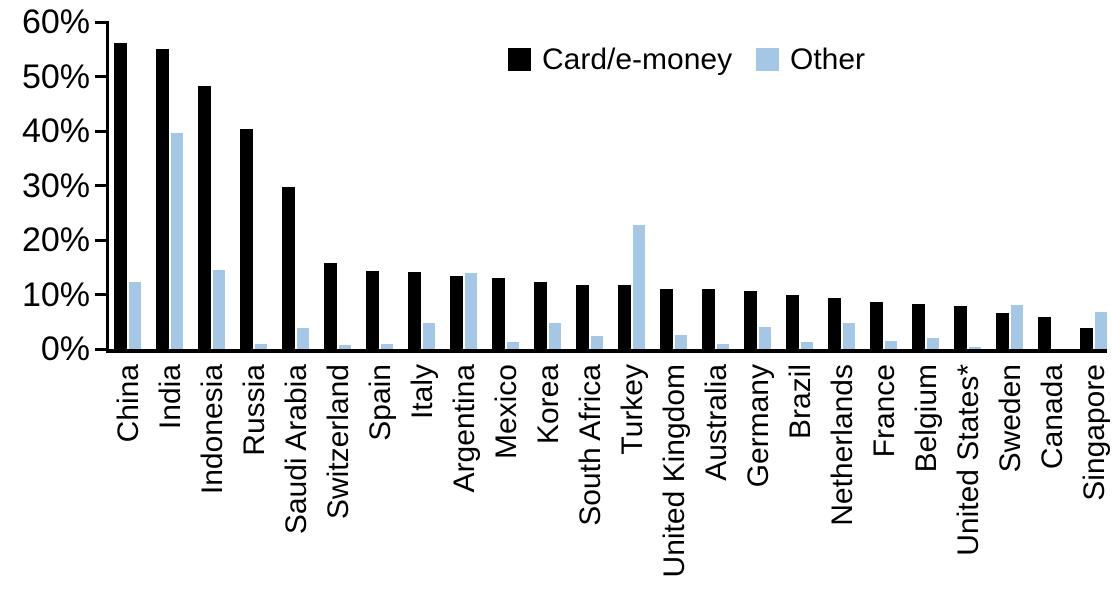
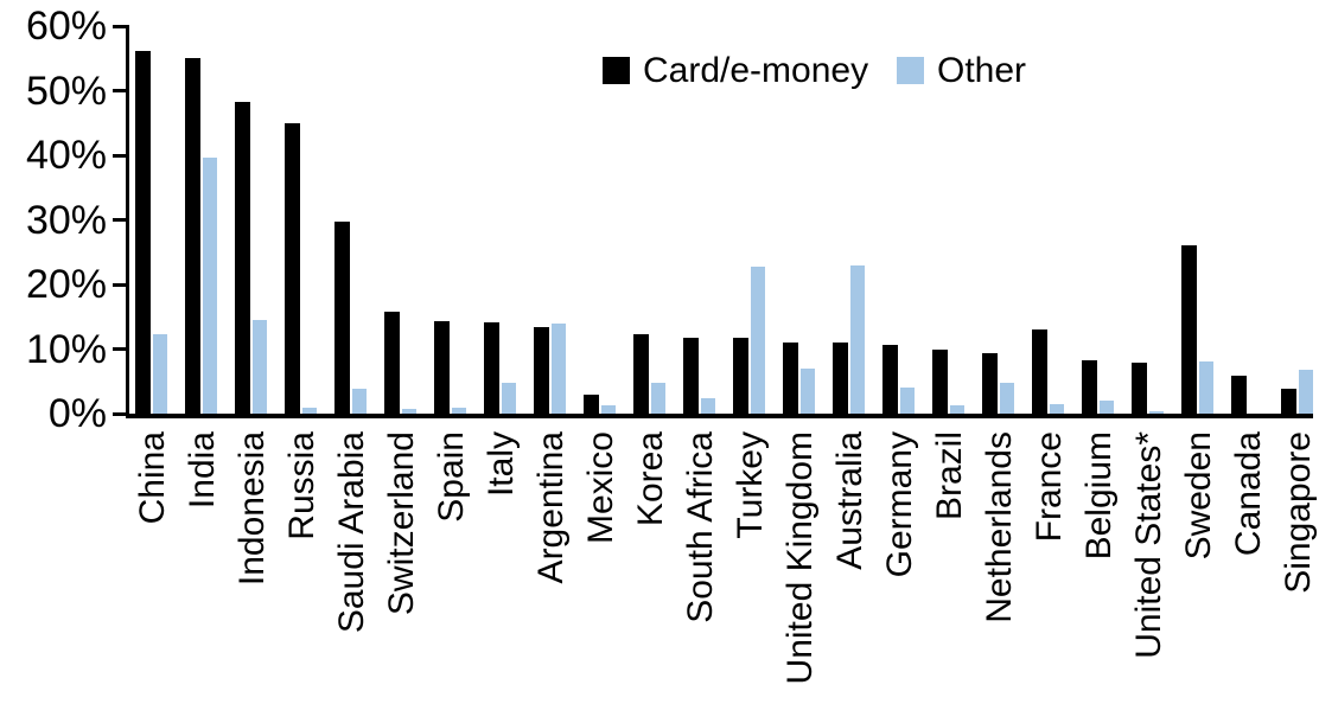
Card/e-money/Russia: 40% -> 45%
Card/e-money/Mexico: 13% -> 3%
Other/United Kingdom: 2% -> 7%
Other/Australia: 1% -> 23%
Card/e-money/France: 9% -> 13%
Card/e-money/Sweden: 7% -> 26%
